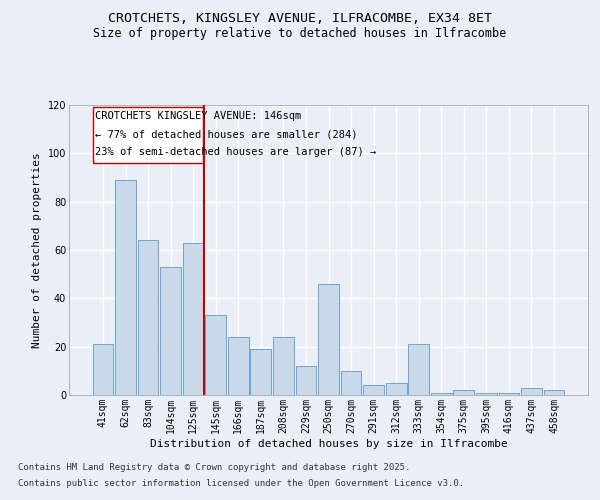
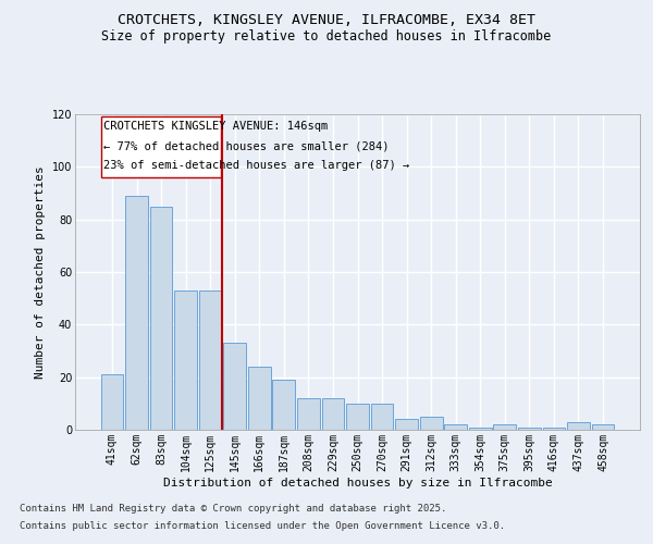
83sqm: 64 -> 85
125sqm: 63 -> 53
208sqm: 24 -> 12
250sqm: 46 -> 10
333sqm: 21 -> 2
